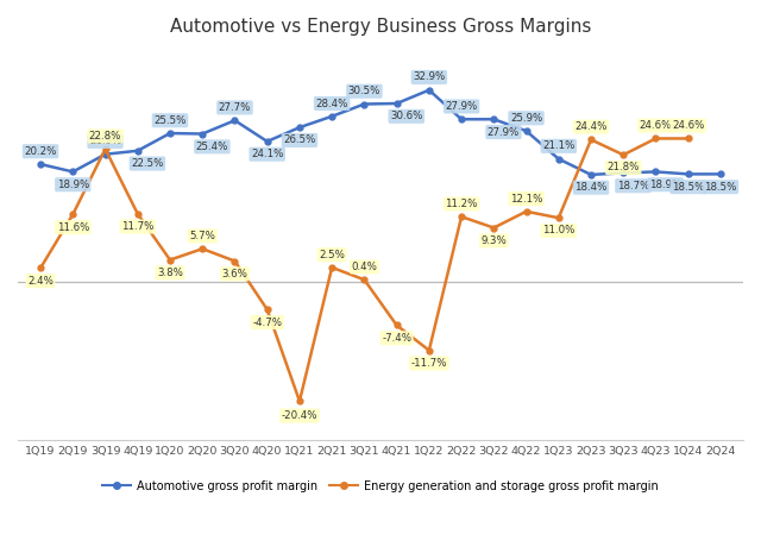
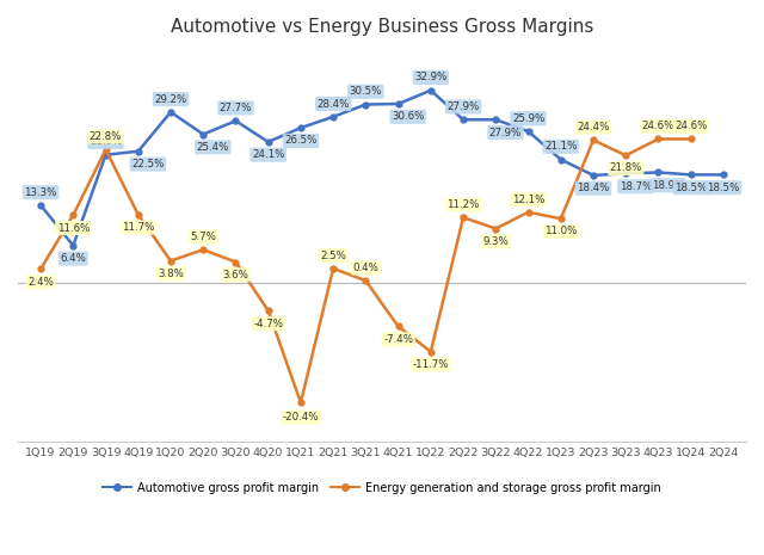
Automotive gross profit margin/1Q19: 20.2% -> 13.3%
Automotive gross profit margin/2Q19: 18.9% -> 6.4%
Automotive gross profit margin/1Q20: 25.5% -> 29.2%
